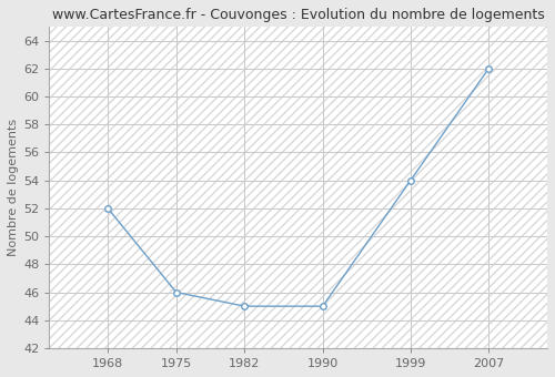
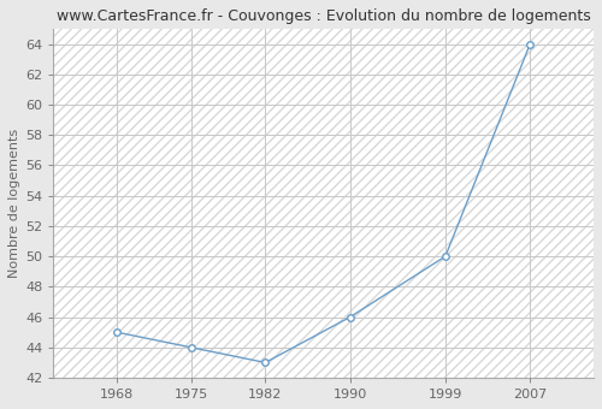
1968: 52 -> 45
1975: 46 -> 44
1982: 45 -> 43
1990: 45 -> 46
1999: 54 -> 50
2007: 62 -> 64
